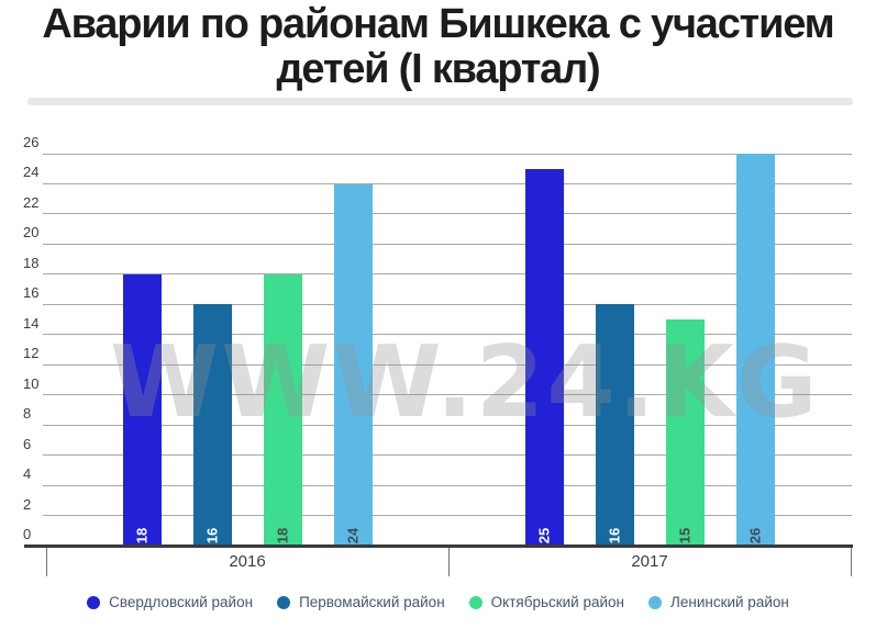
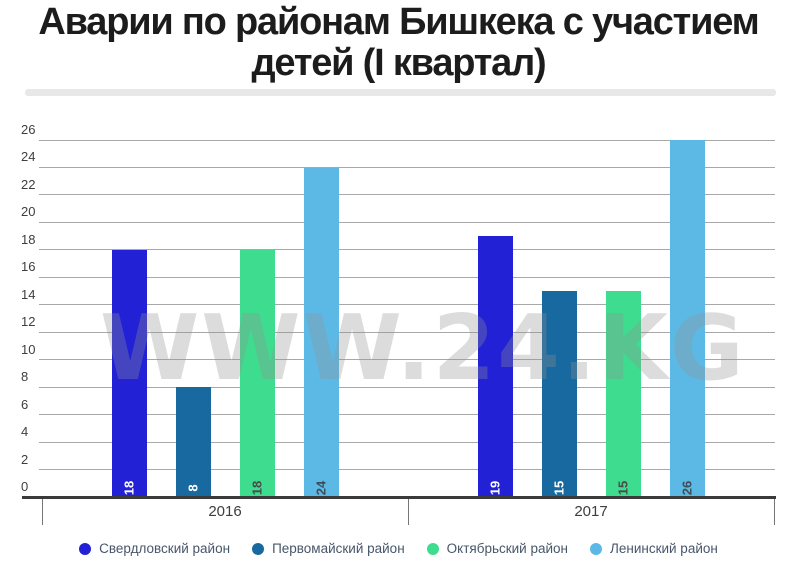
Первомайский район/2016: 16 -> 8
Свердловский район/2017: 25 -> 19
Первомайский район/2017: 16 -> 15
